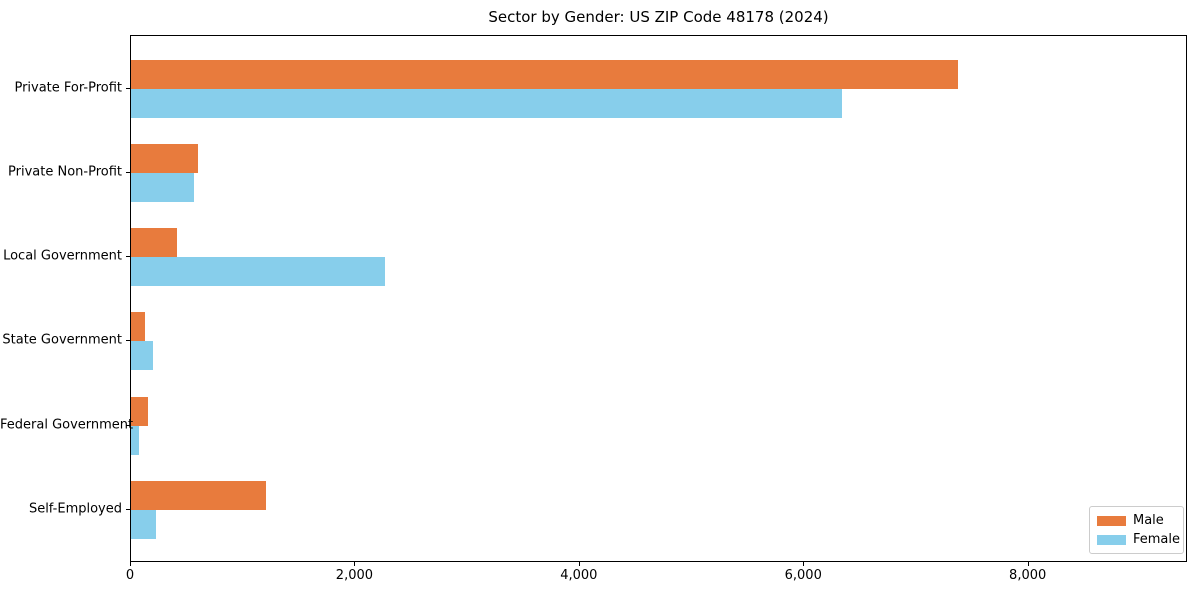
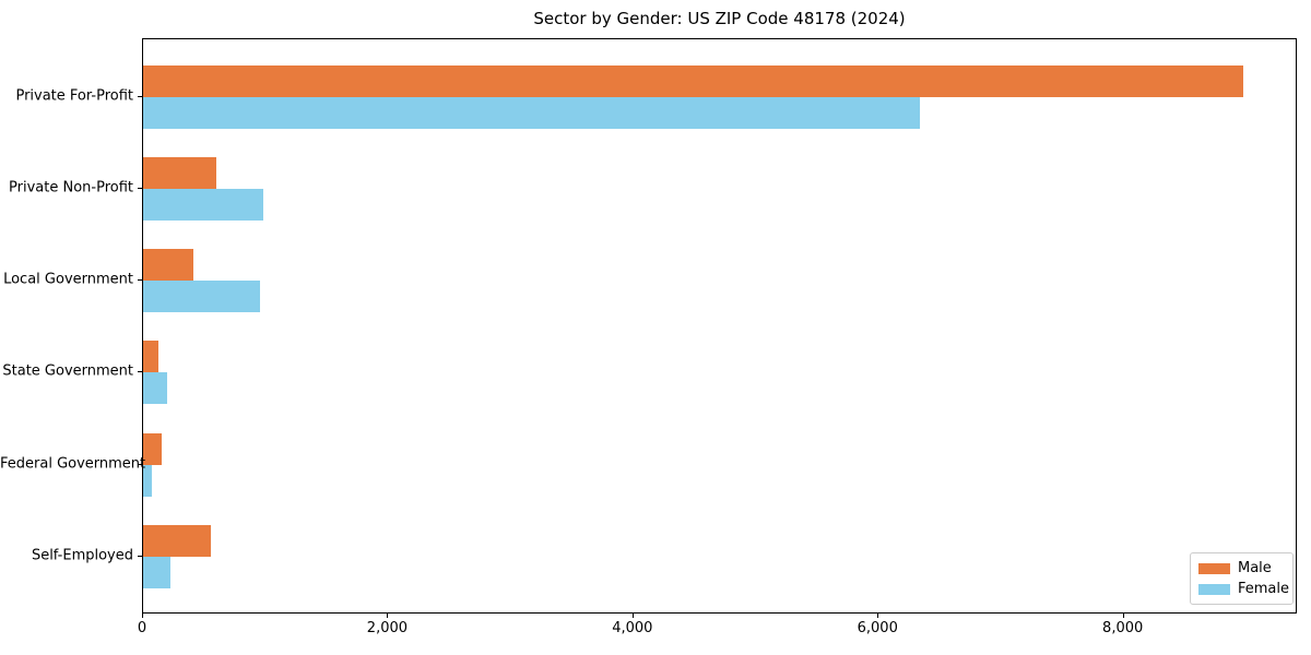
Male/Private For-Profit: 7370 -> 8970
Female/Private Non-Profit: 560 -> 980
Female/Local Government: 2260 -> 960
Male/Self-Employed: 1200 -> 550
